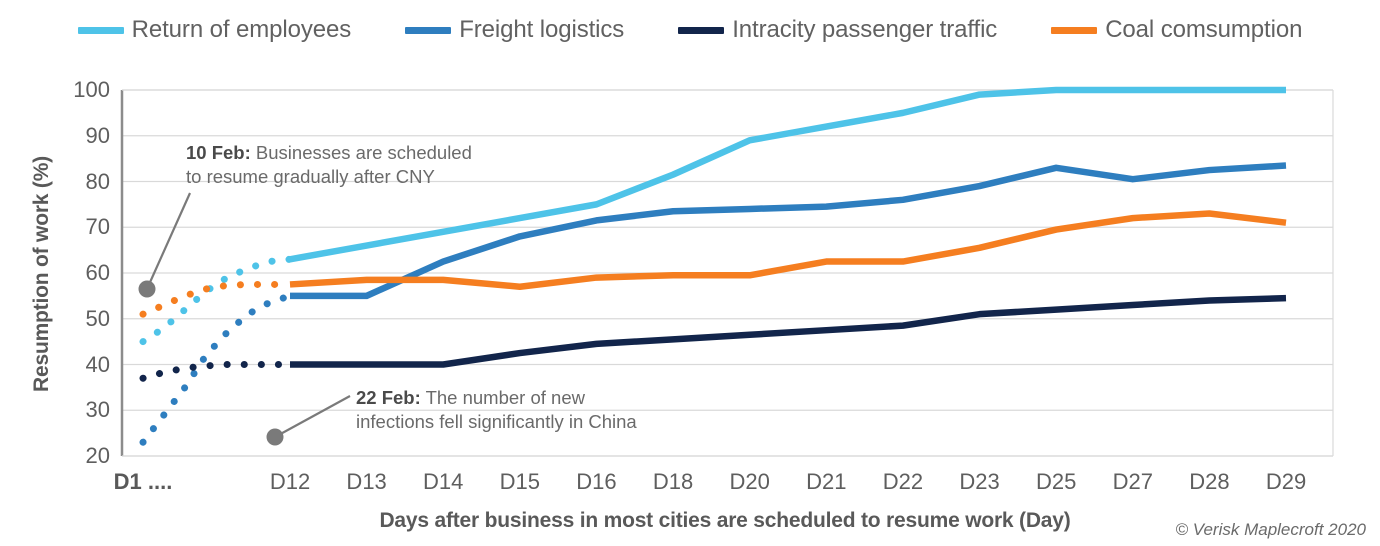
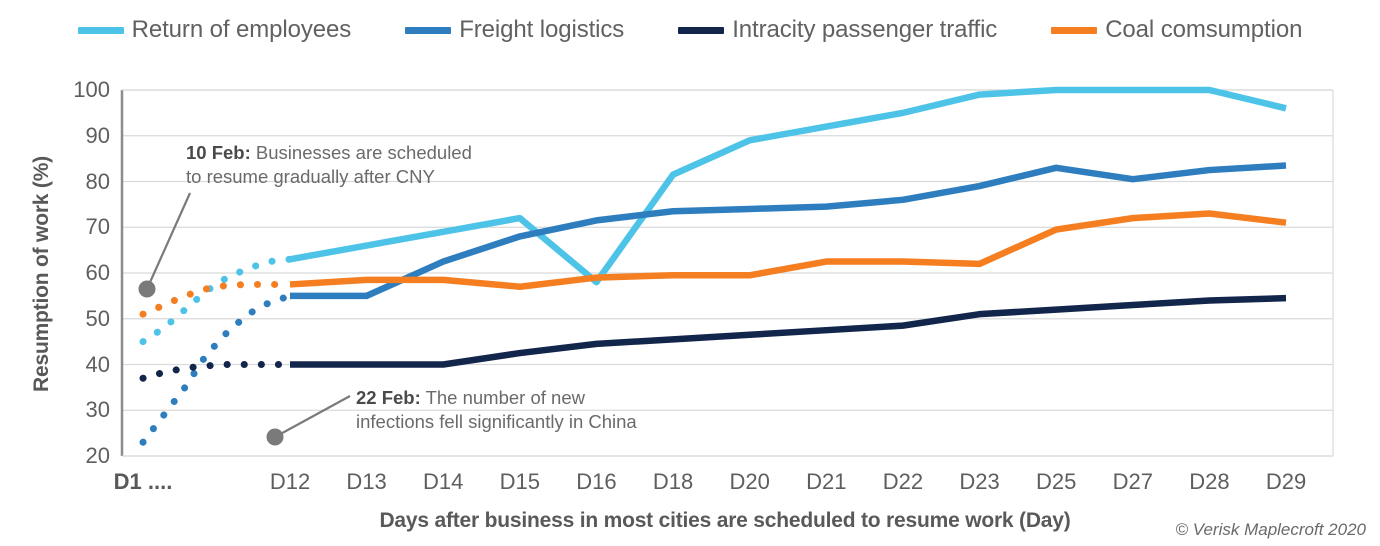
Return of employees/D16: 75 -> 58
Coal comsumption/D23: 66 -> 62
Return of employees/D29: 100 -> 96
